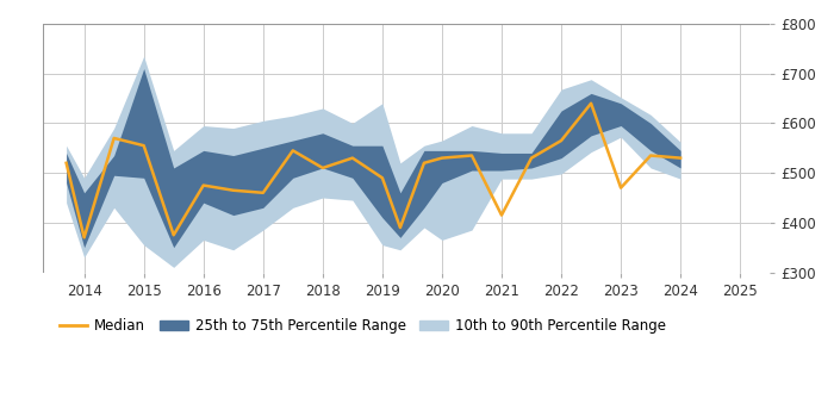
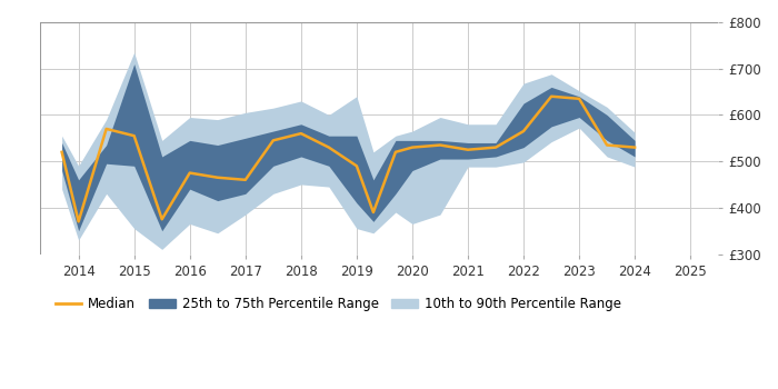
Median/2018: £510 -> £560
Median/2021: £415 -> £525
Median/2023: £470 -> £635
